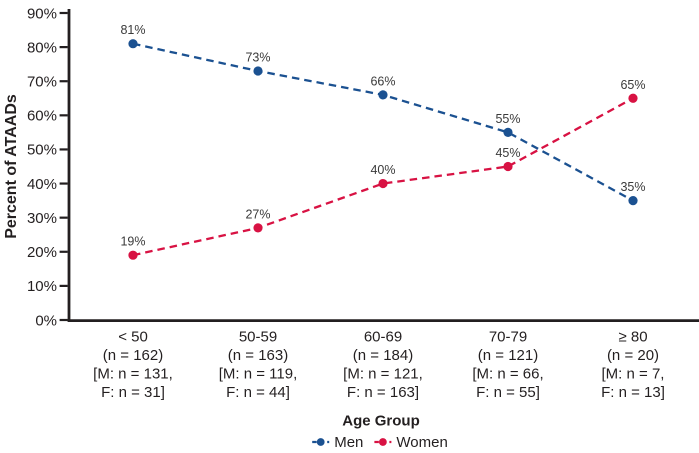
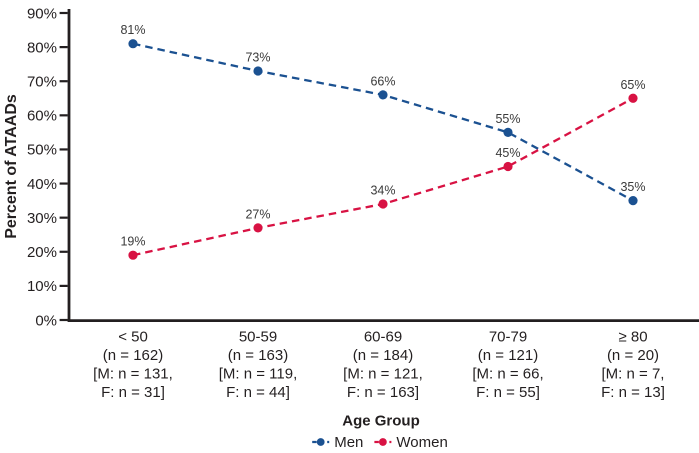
Women/60-69: 40% -> 34%
